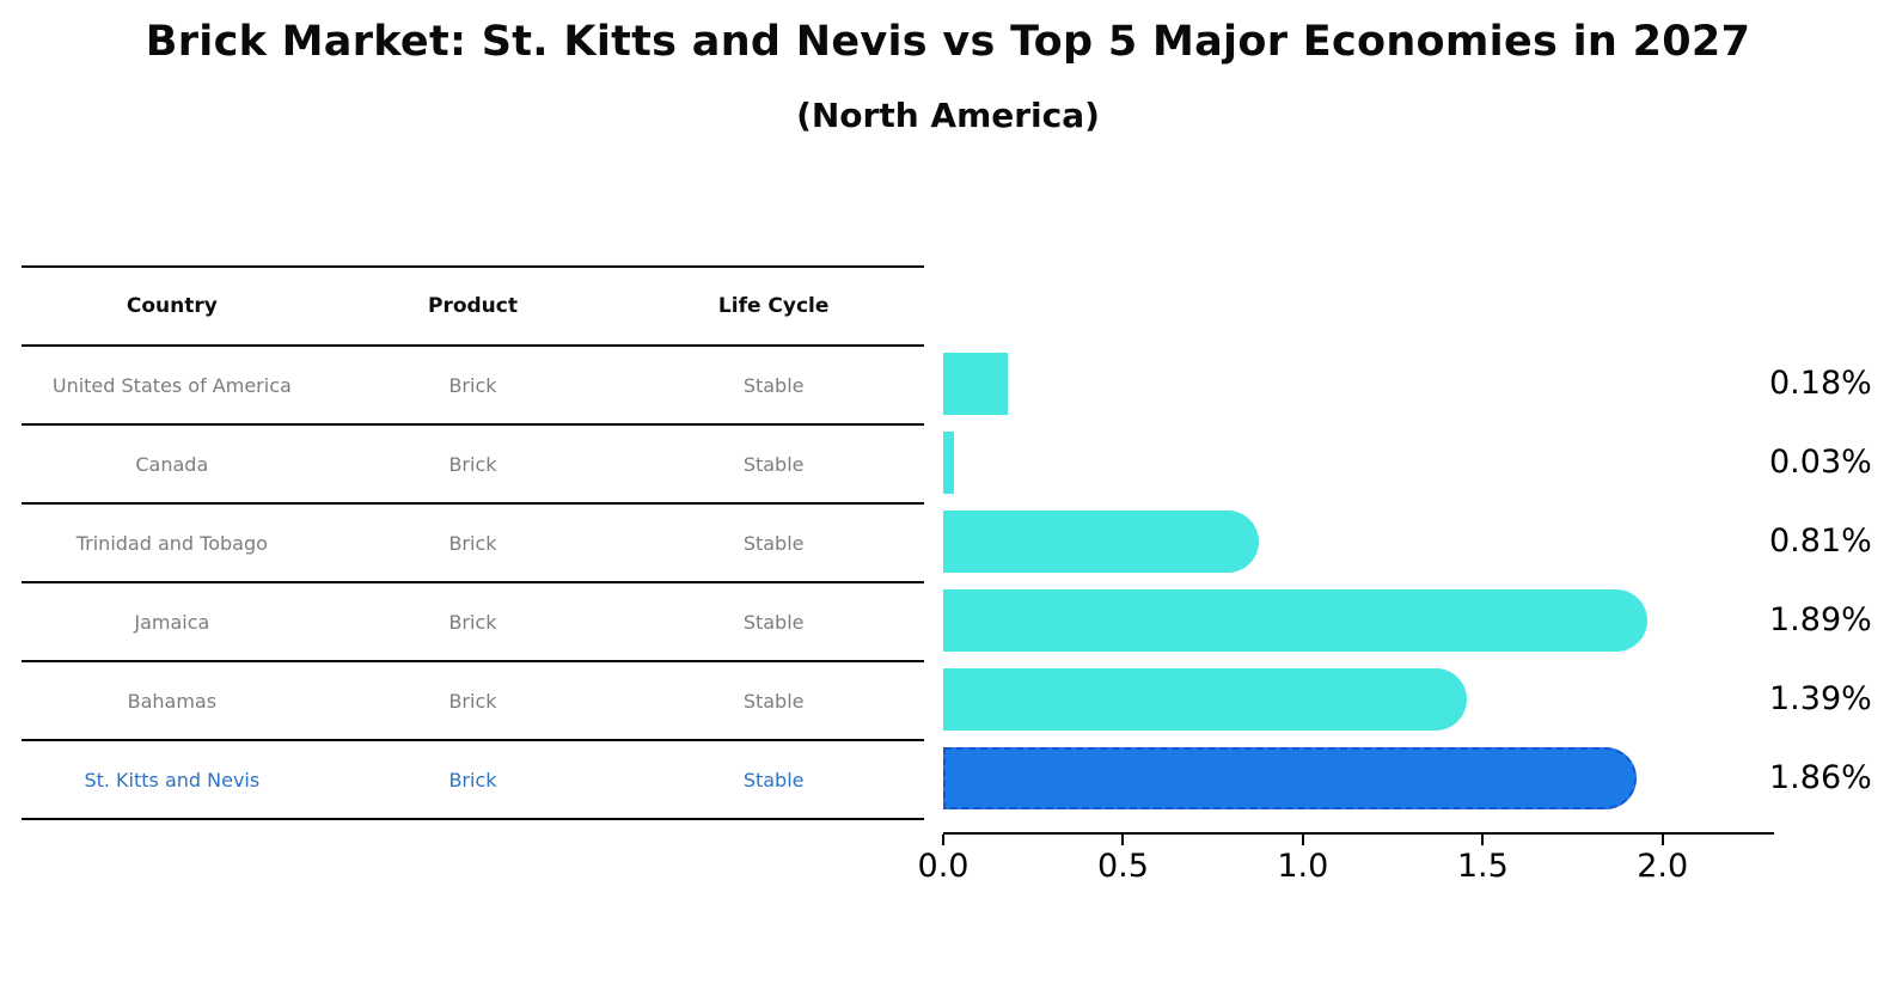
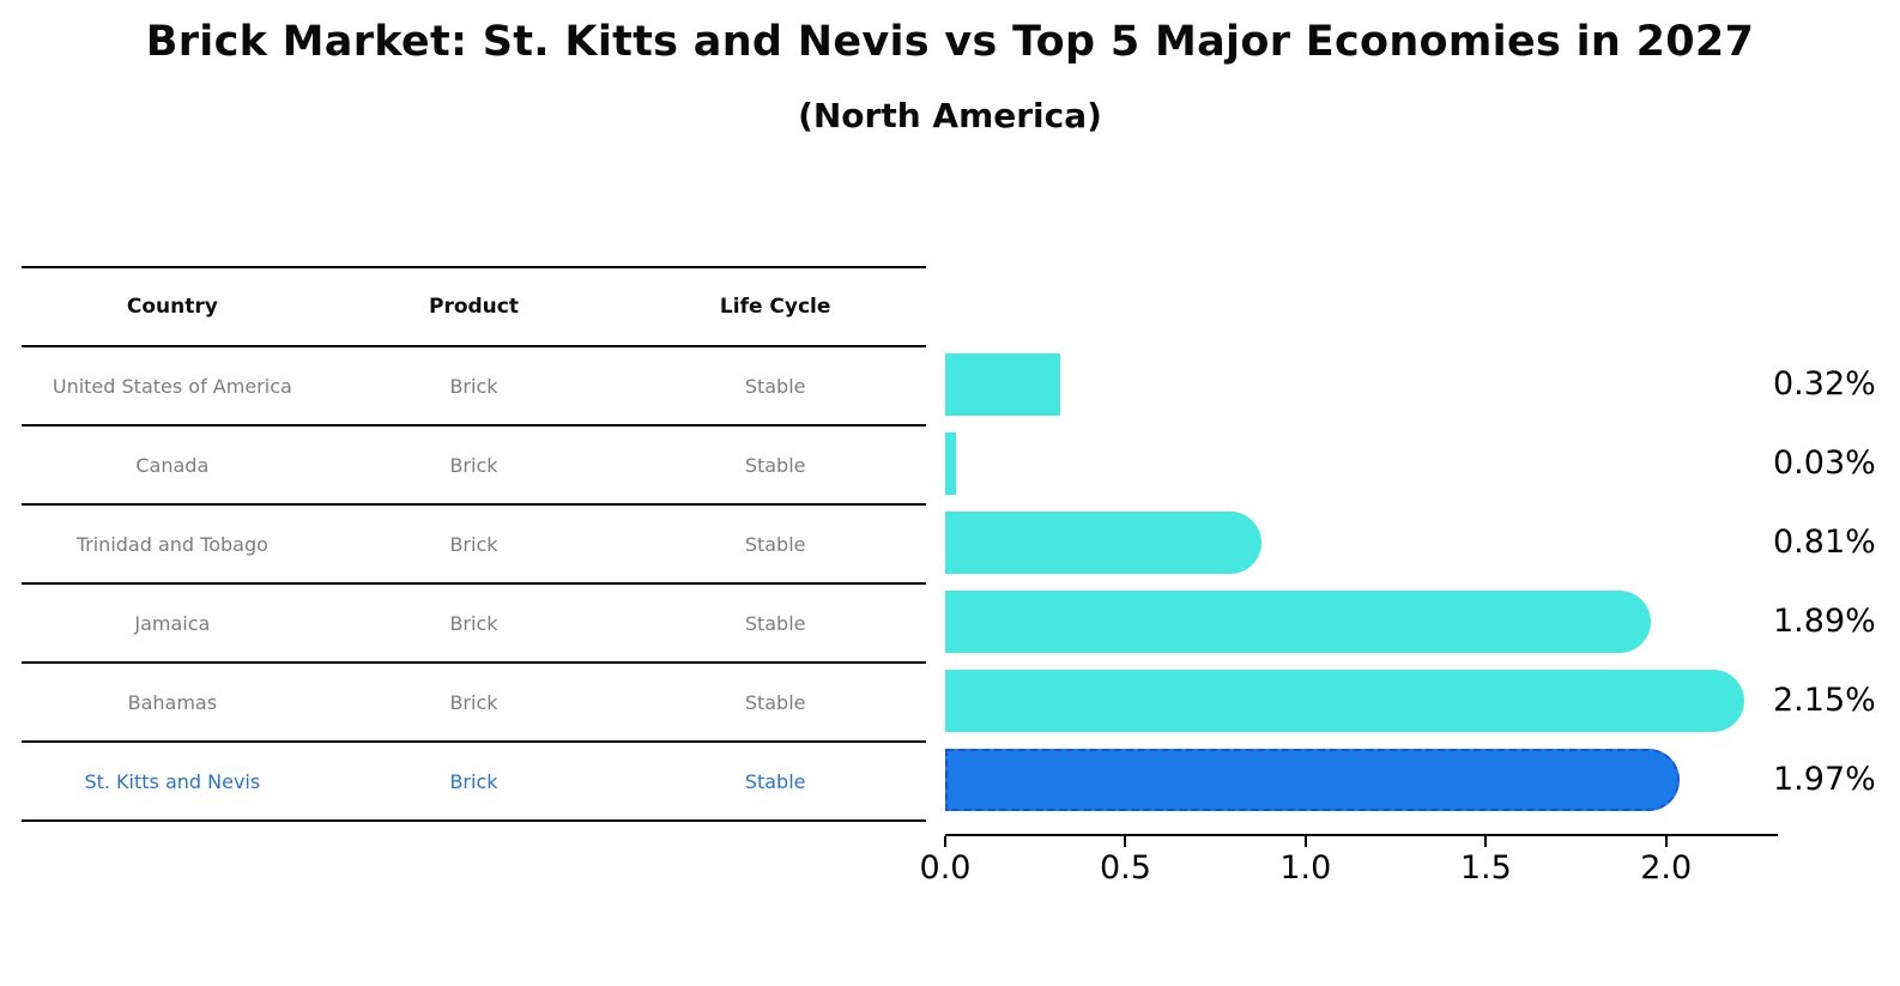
United States of America: 0.18% -> 0.32%
Bahamas: 1.39% -> 2.15%
St. Kitts and Nevis: 1.86% -> 1.97%
